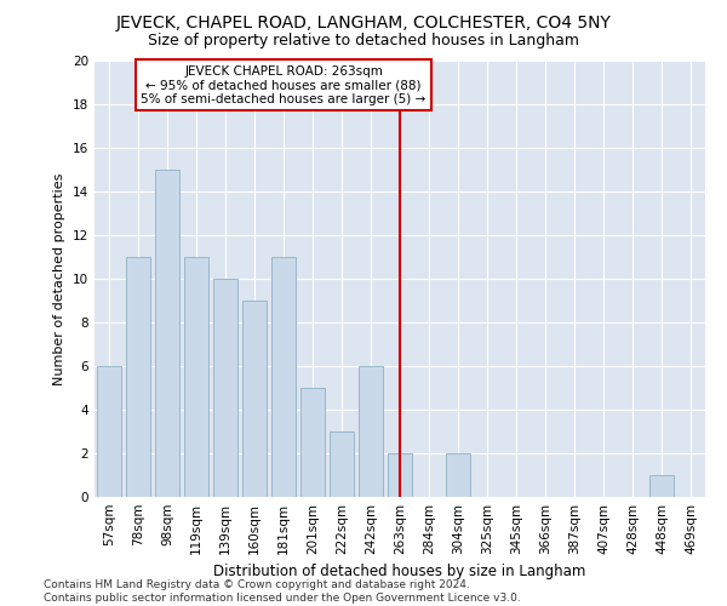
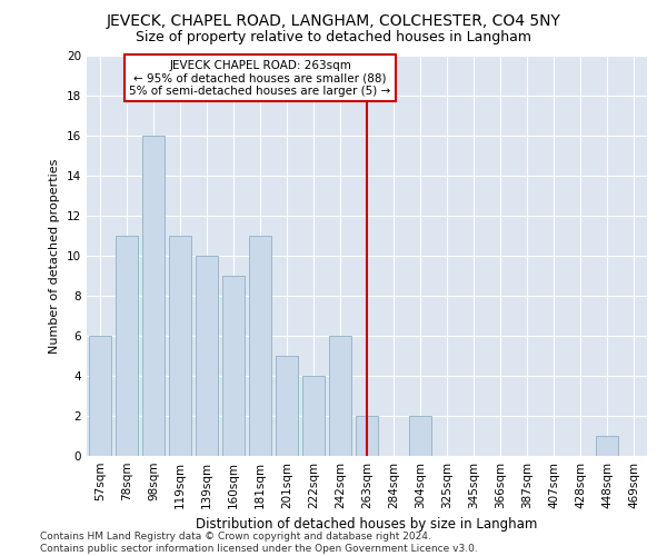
98sqm: 15 -> 16
222sqm: 3 -> 4
